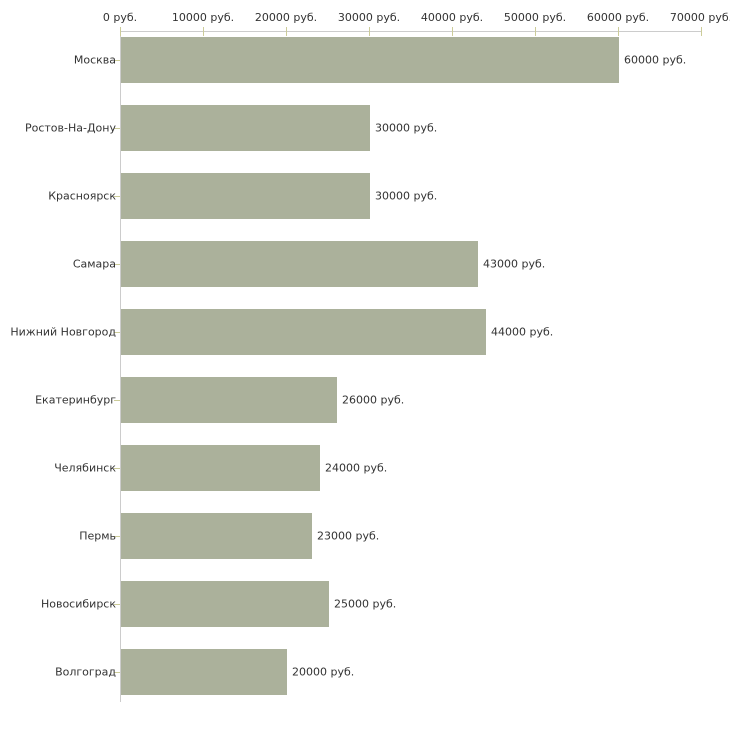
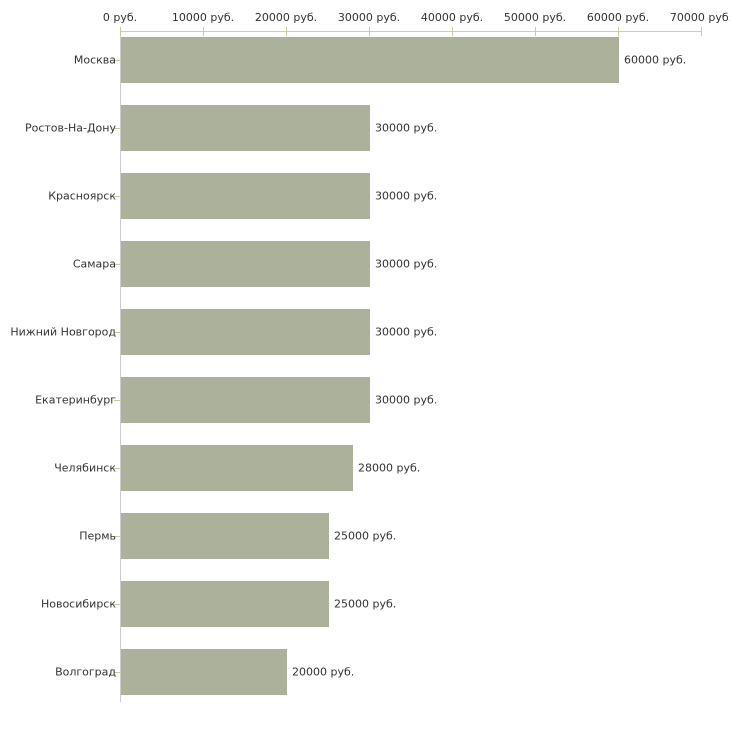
Самара: 43000 -> 30000
Нижний Новгород: 44000 -> 30000
Екатеринбург: 26000 -> 30000
Челябинск: 24000 -> 28000
Пермь: 23000 -> 25000
